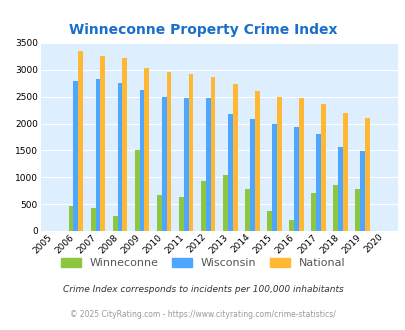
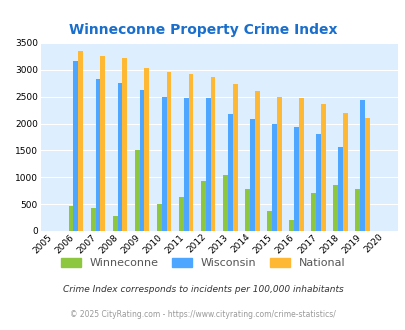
Wisconsin/2006: 2800 -> 3160
Winneconne/2010: 670 -> 500
Wisconsin/2019: 1480 -> 2440
